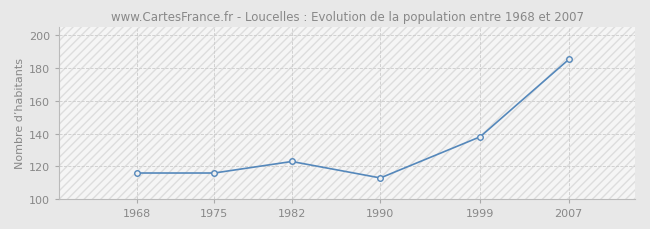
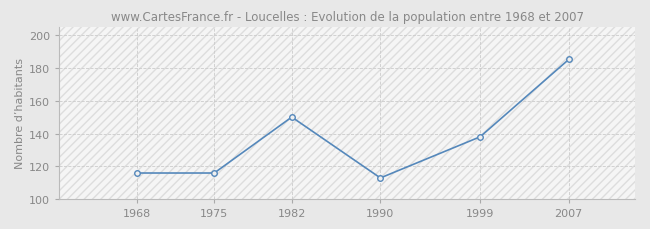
1982: 123 -> 150
